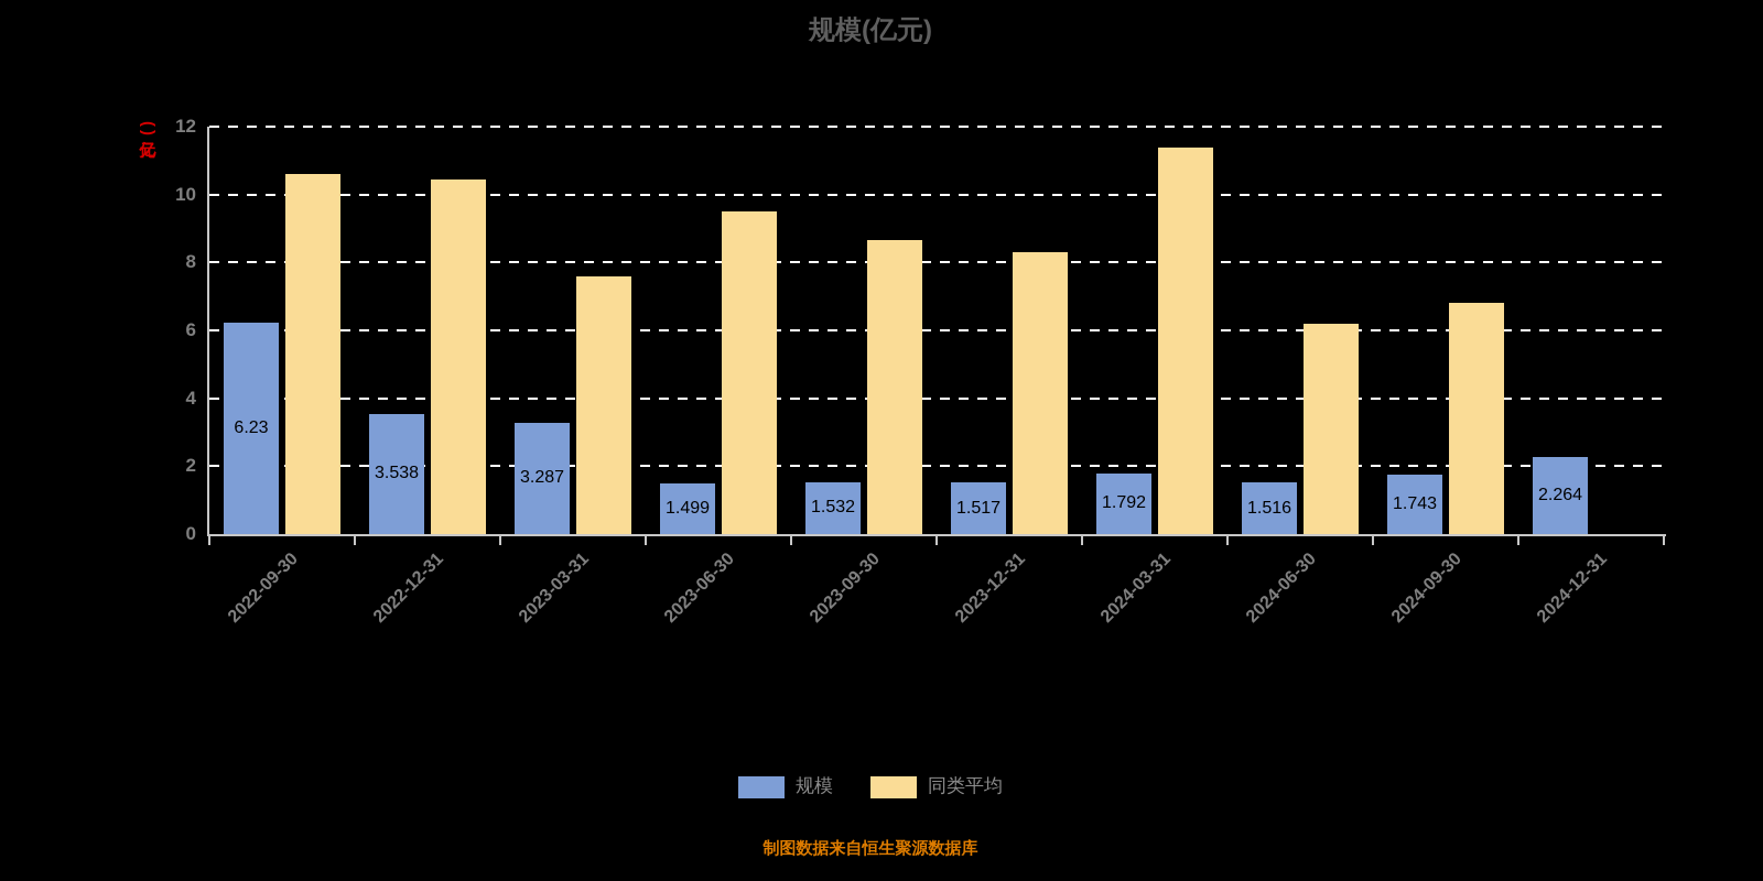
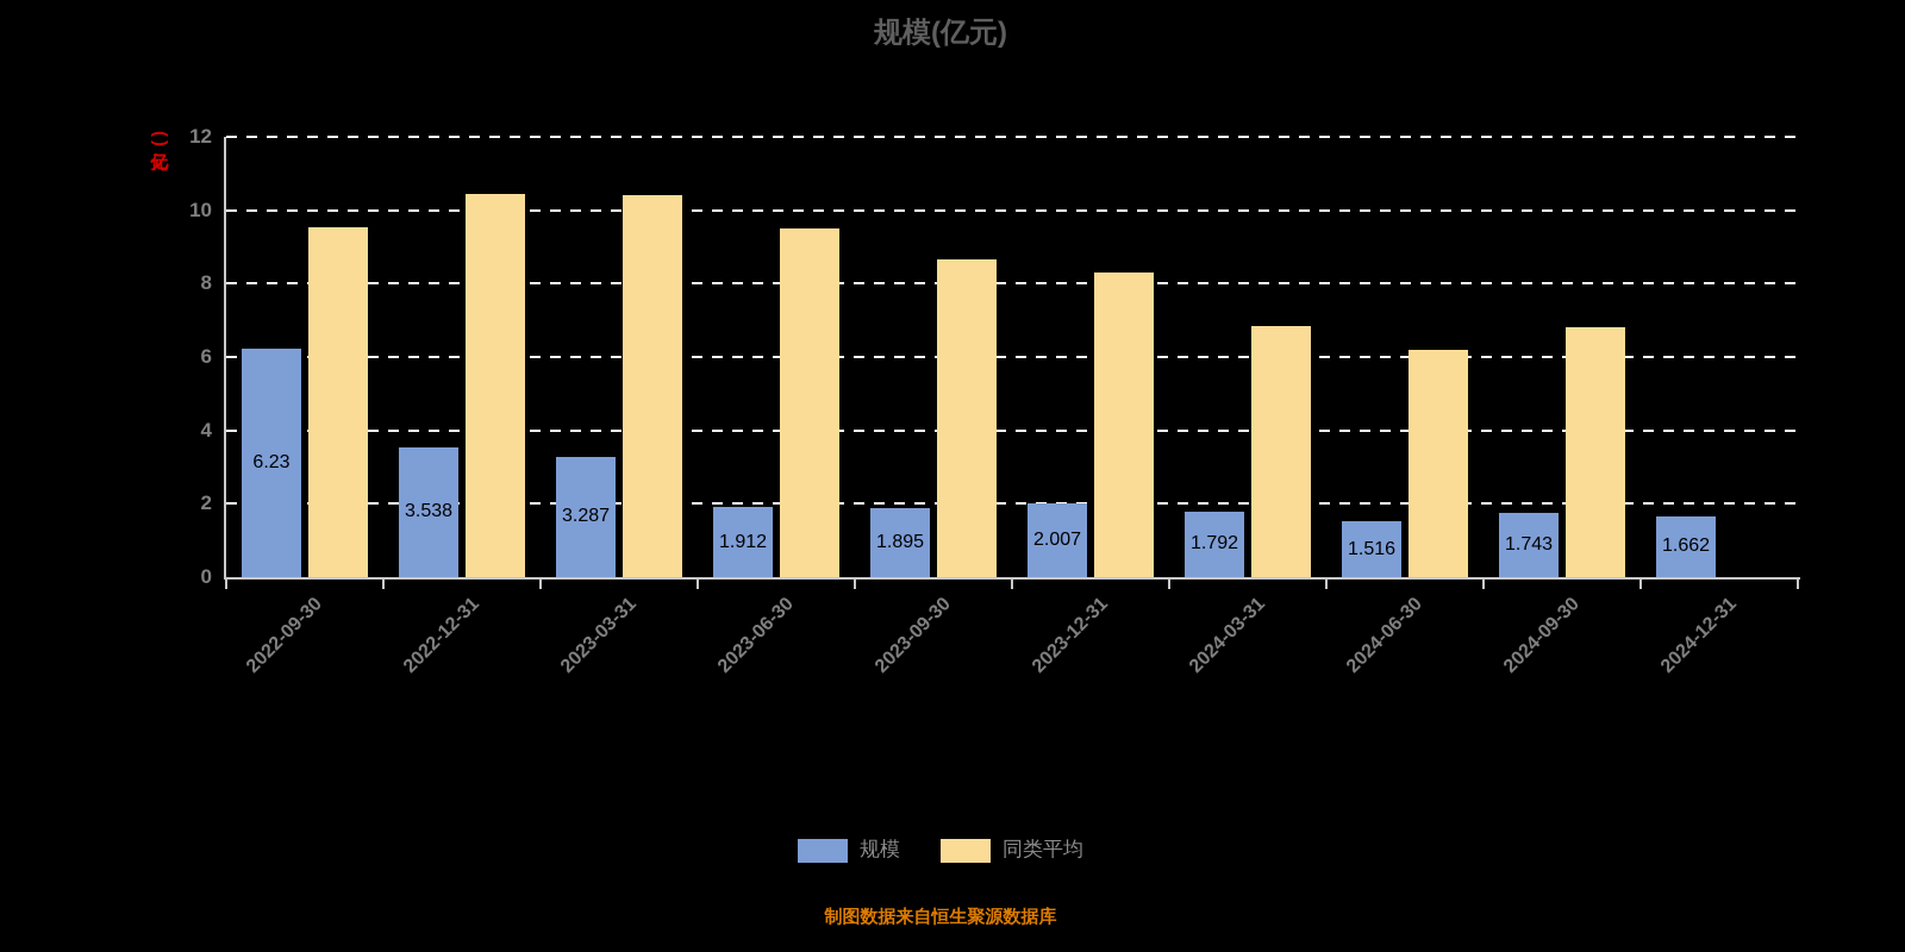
同类平均/2022-09-30: 10.6 -> 9.6
同类平均/2023-03-31: 7.6 -> 10.4
规模/2023-06-30: 1.499 -> 1.912
规模/2023-09-30: 1.532 -> 1.895
规模/2023-12-31: 1.517 -> 2.007
同类平均/2024-03-31: 11.4 -> 6.8
规模/2024-12-31: 2.264 -> 1.662
